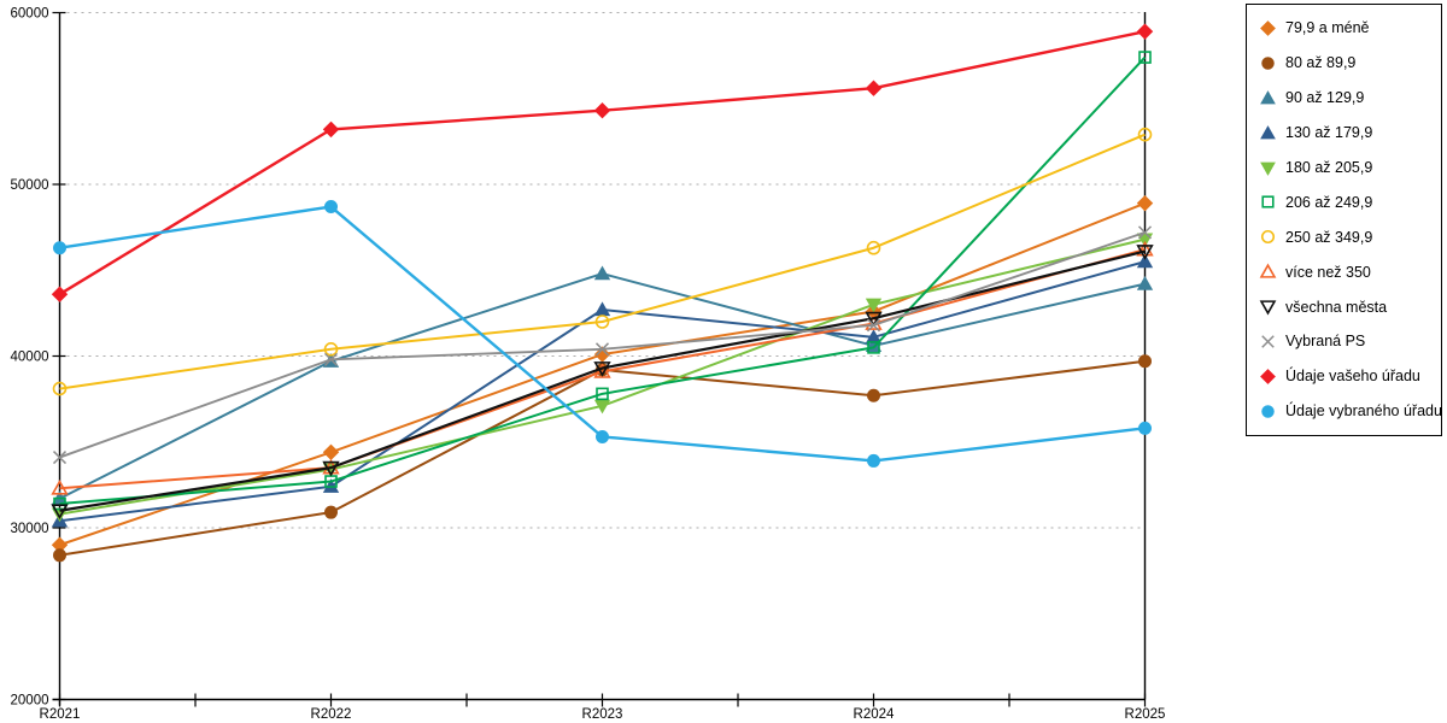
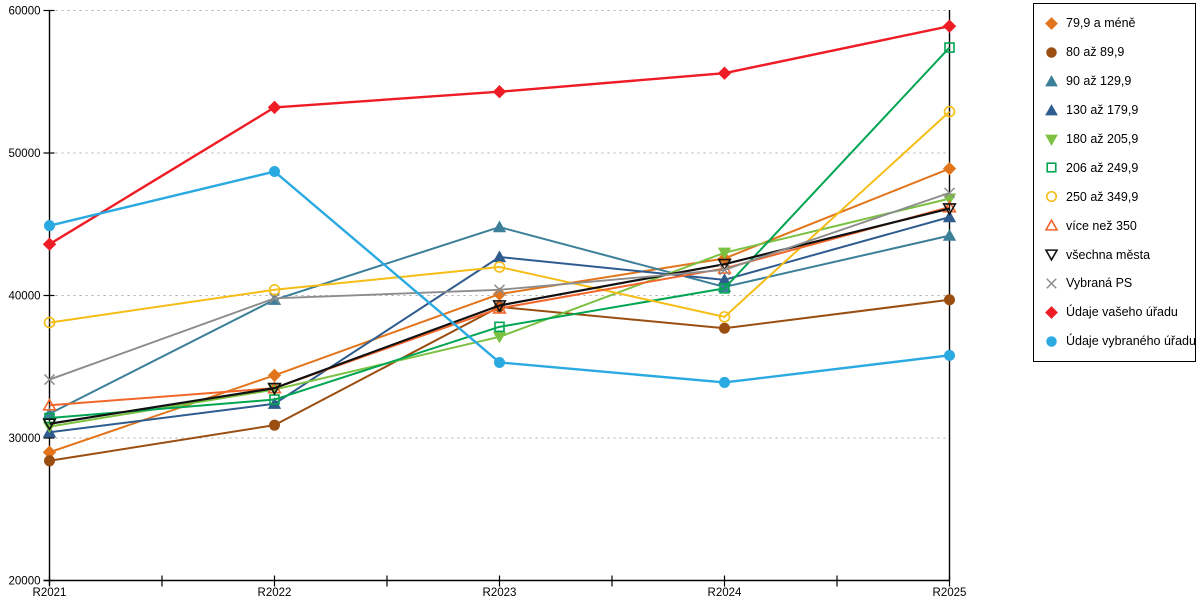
Údaje vybraného úřadu/R2021: 46300 -> 44900
250 až 349,9/R2024: 46300 -> 38500
